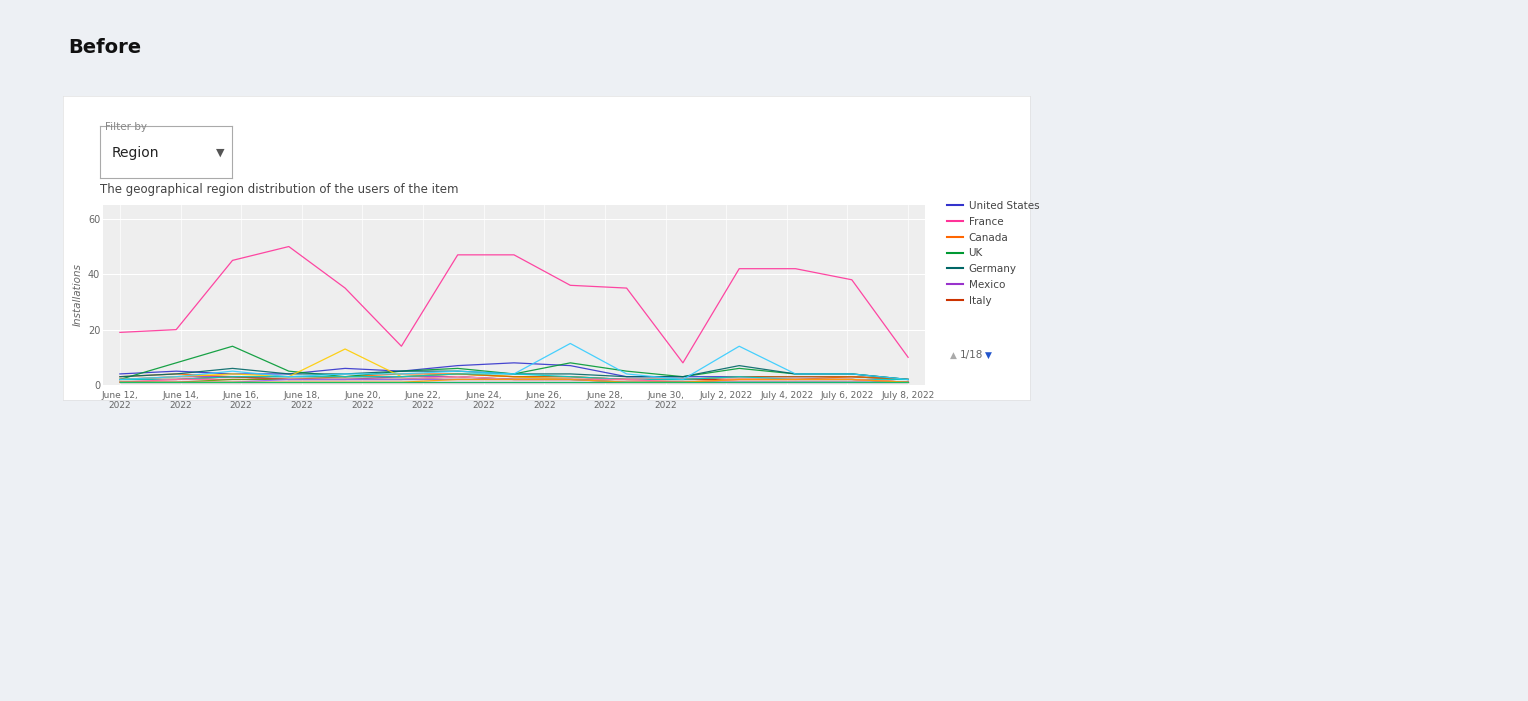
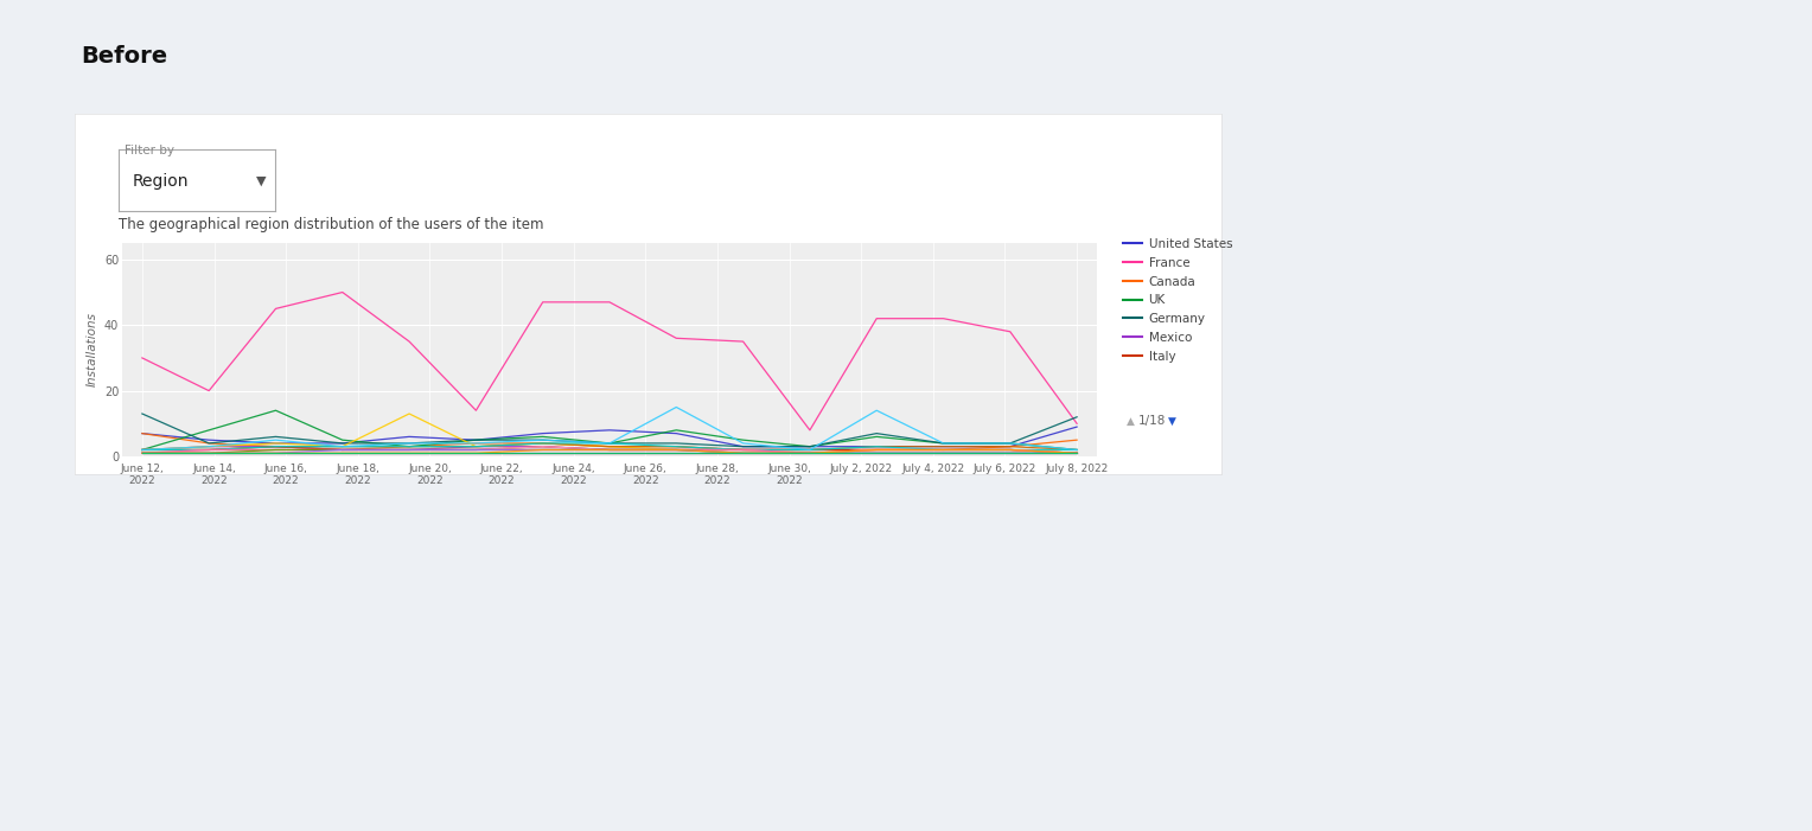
France/June 12, 2022: 19 -> 30
United States/June 12, 2022: 4 -> 7
Canada/June 12, 2022: 3 -> 7
Germany/June 12, 2022: 3 -> 13
United States/July 8, 2022: 2 -> 9
Canada/July 8, 2022: 2 -> 5
Germany/July 8, 2022: 2 -> 12
